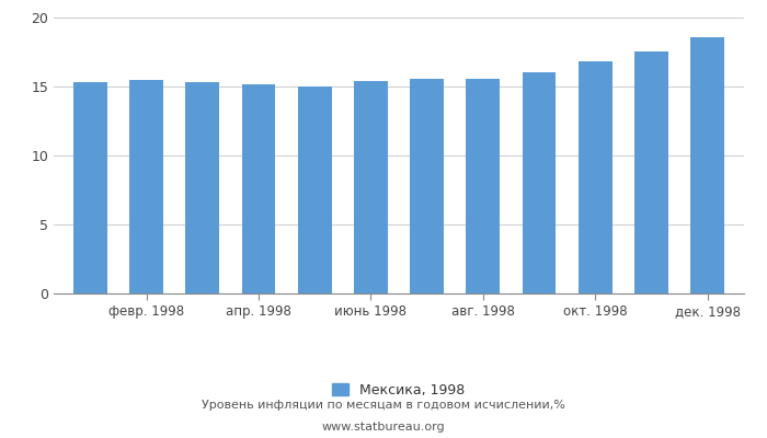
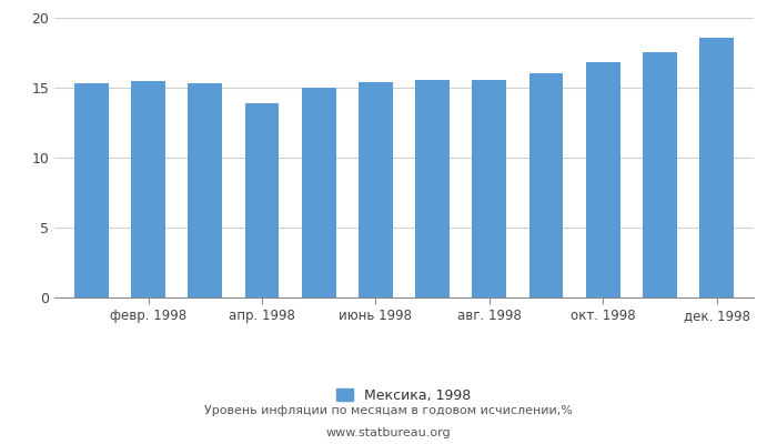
апр. 1998: 15.2 -> 13.9
